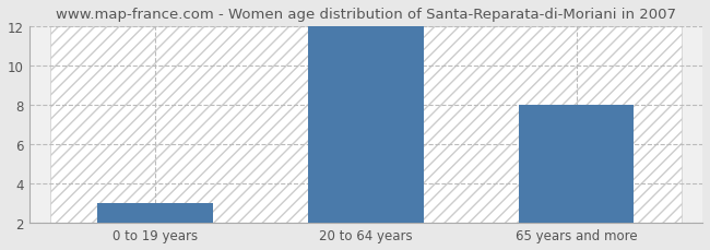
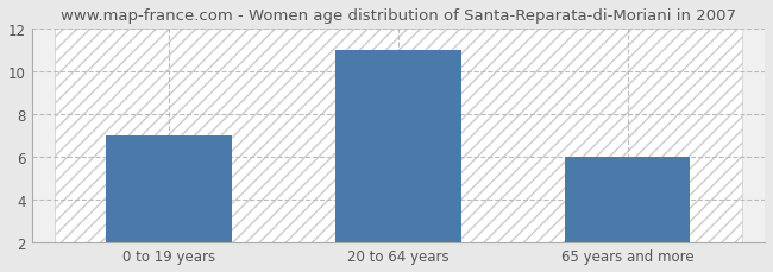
0 to 19 years: 3 -> 7
20 to 64 years: 12 -> 11
65 years and more: 8 -> 6
